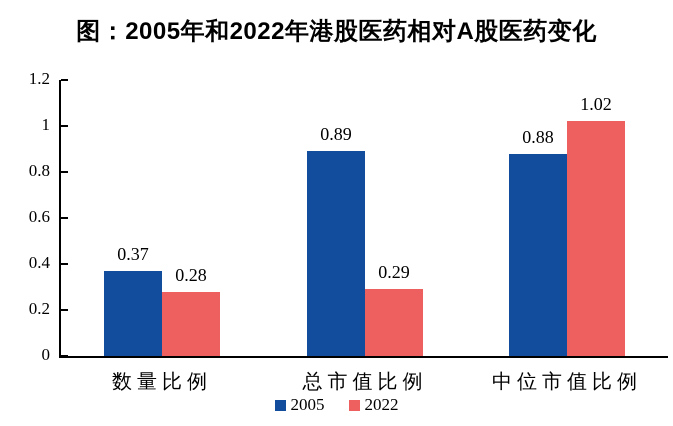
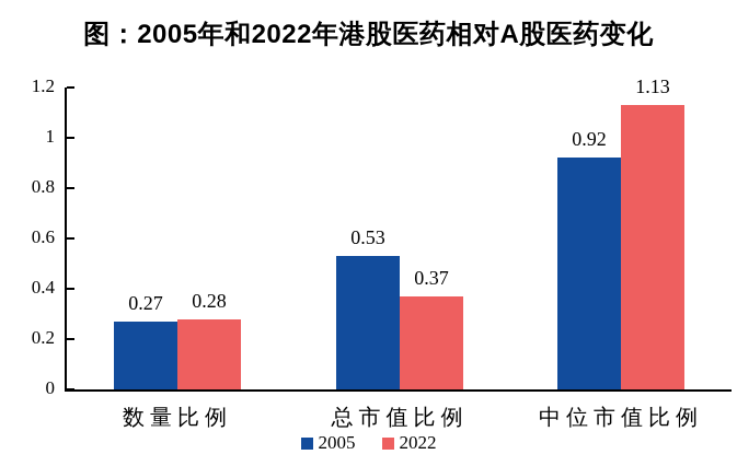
2005/数量比例: 0.37 -> 0.27
2005/总市值比例: 0.89 -> 0.53
2022/总市值比例: 0.29 -> 0.37
2005/中位市值比例: 0.88 -> 0.92
2022/中位市值比例: 1.02 -> 1.13
